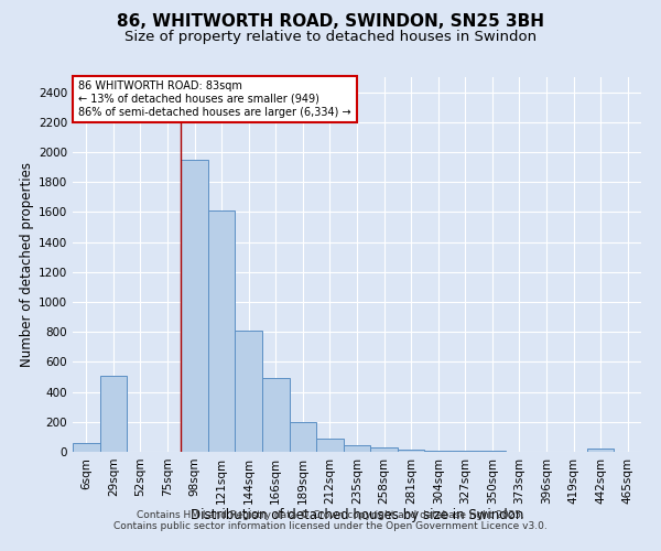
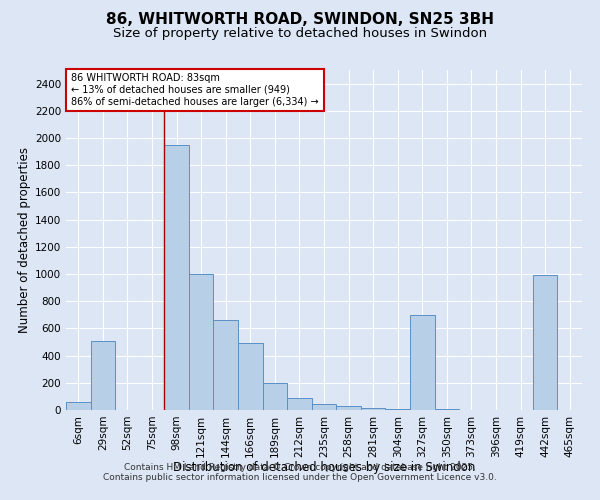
121sqm: 1610 -> 1000
144sqm: 810 -> 660
327sqm: 0 -> 700
442sqm: 20 -> 990
